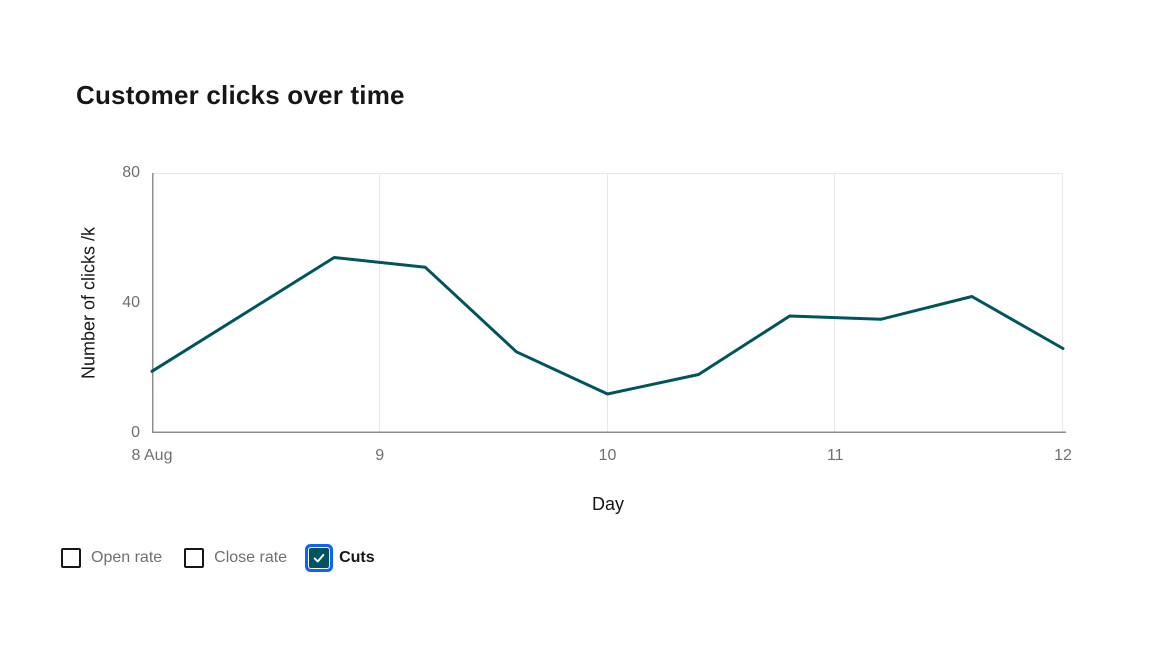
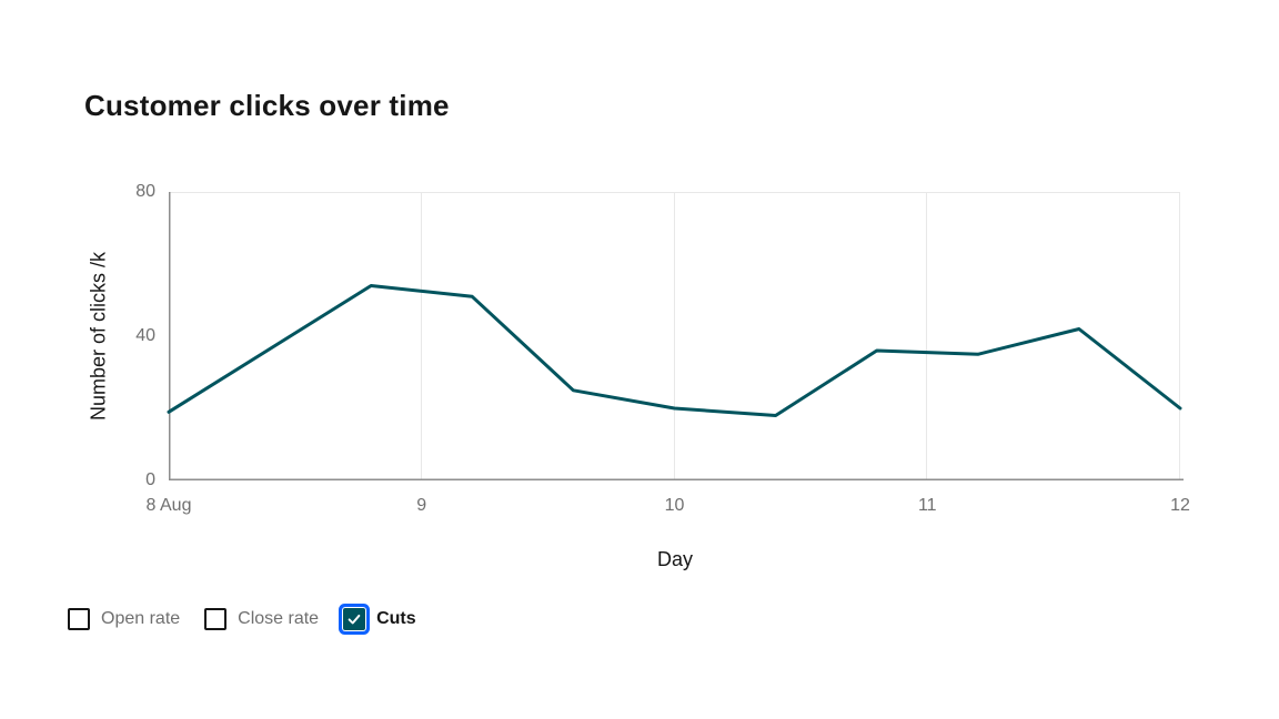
10: 12 -> 20
12: 26 -> 20
